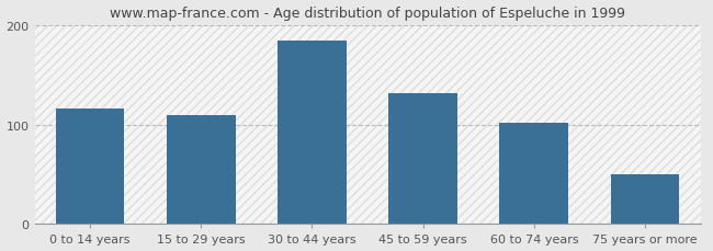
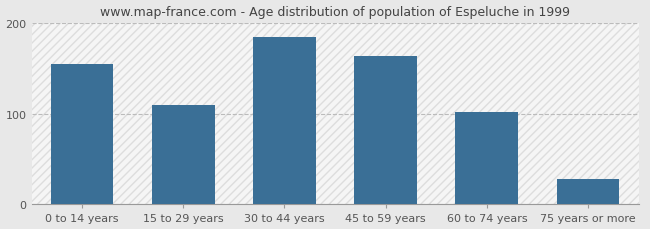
0 to 14 years: 116 -> 155
45 to 59 years: 132 -> 163
75 years or more: 50 -> 28
